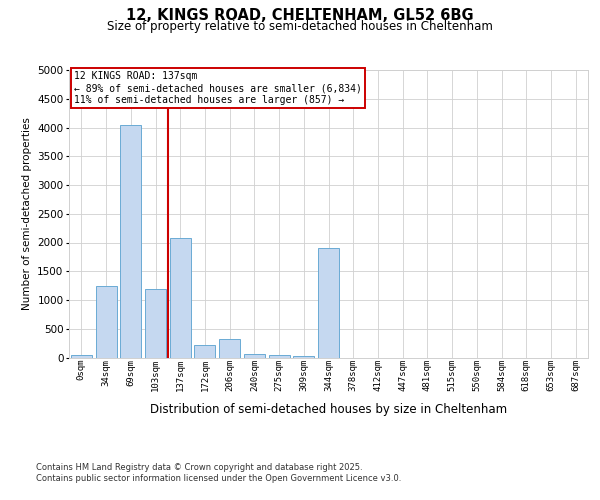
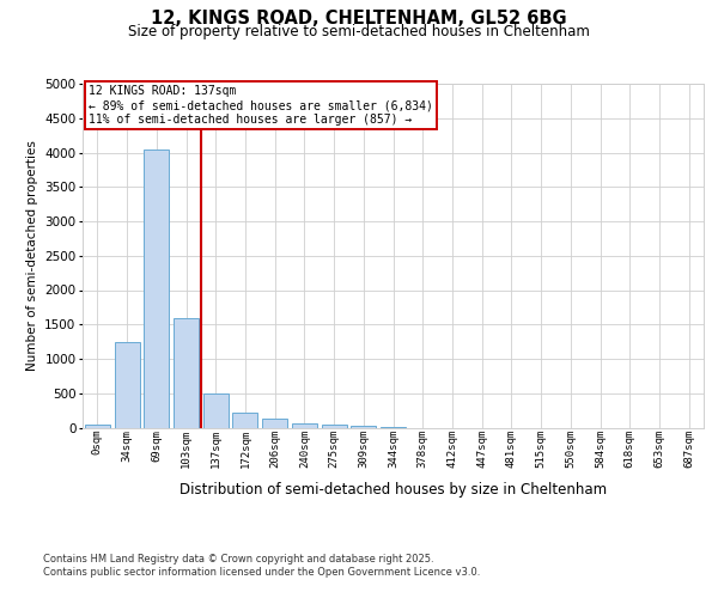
103sqm: 1200 -> 1600
137sqm: 2080 -> 500
206sqm: 320 -> 130
344sqm: 1900 -> 0
